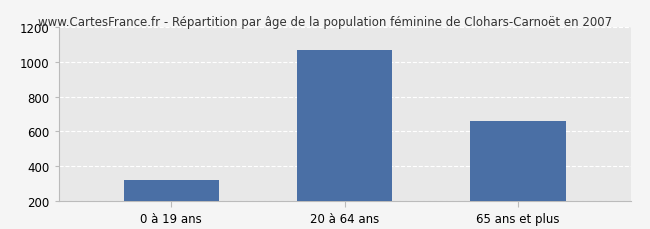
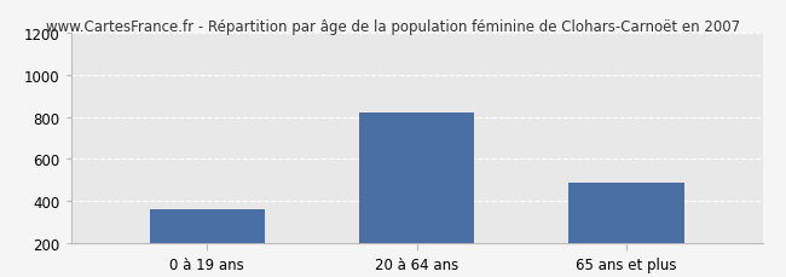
0 à 19 ans: 320 -> 360
20 à 64 ans: 1060 -> 820
65 ans et plus: 660 -> 490
